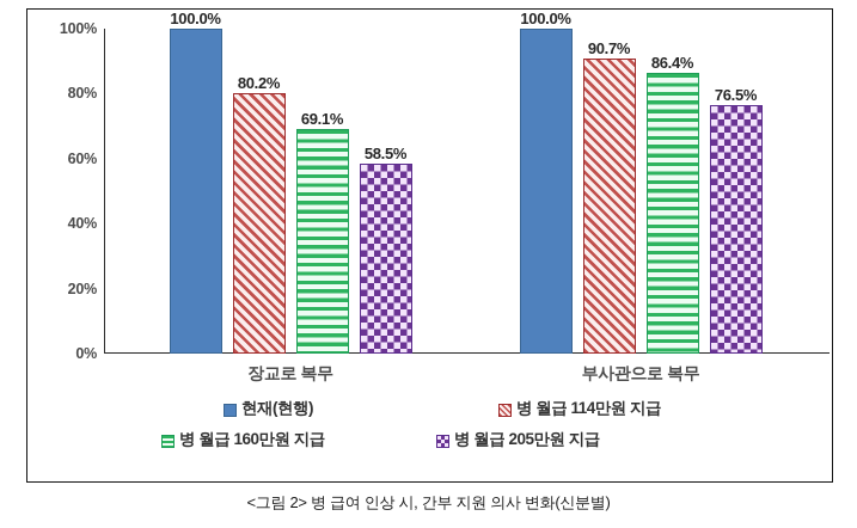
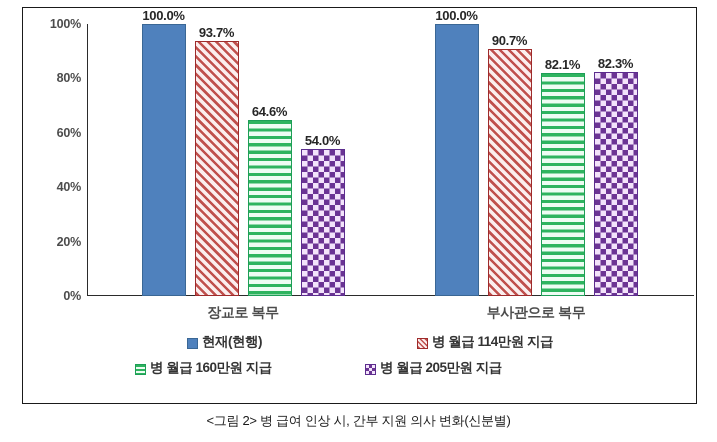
병 월급 114만원 지급/장교로 복무: 80.2% -> 93.7%
병 월급 160만원 지급/장교로 복무: 69.1% -> 64.6%
병 월급 205만원 지급/장교로 복무: 58.5% -> 54.0%
병 월급 160만원 지급/부사관으로 복무: 86.4% -> 82.1%
병 월급 205만원 지급/부사관으로 복무: 76.5% -> 82.3%
